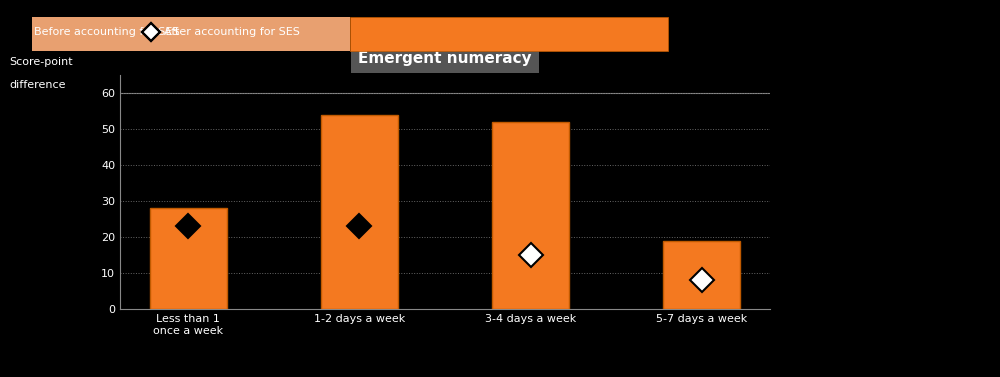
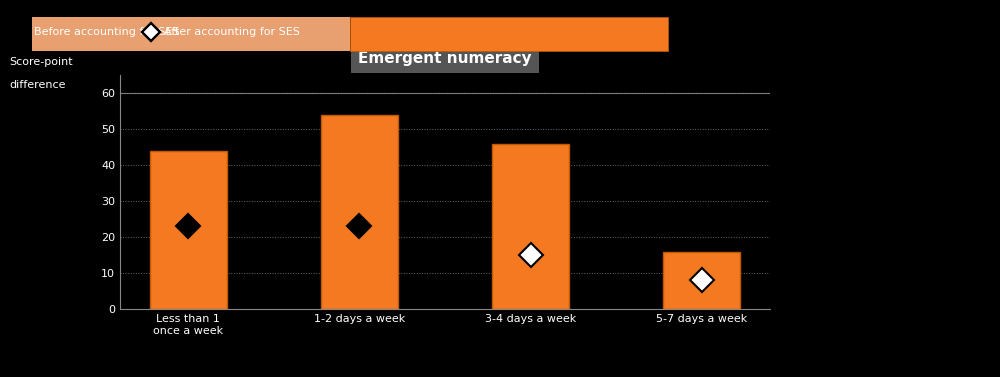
Less than 1 once a week: 28 -> 44
3-4 days a week: 52 -> 46
5-7 days a week: 19 -> 16
